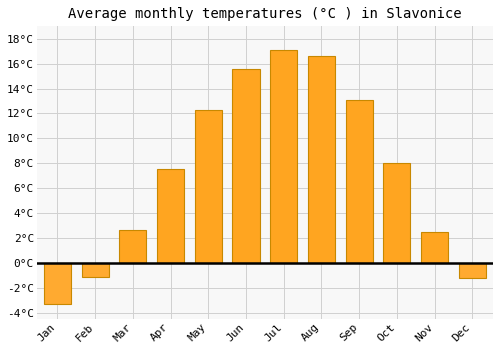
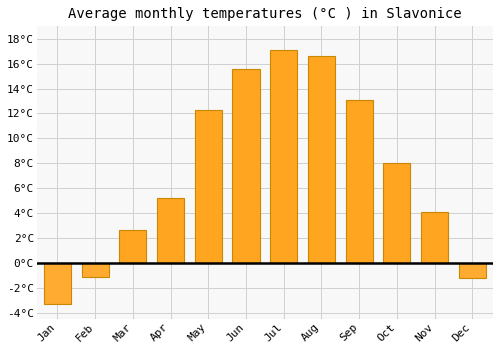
Apr: 7.5°C -> 5.2°C
Nov: 2.5°C -> 4.1°C
